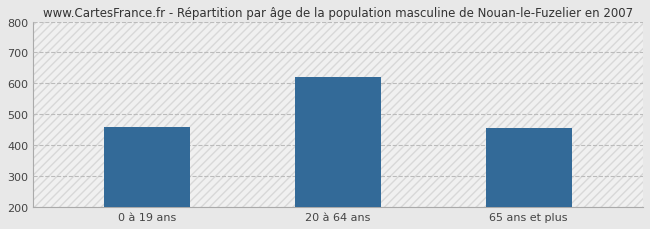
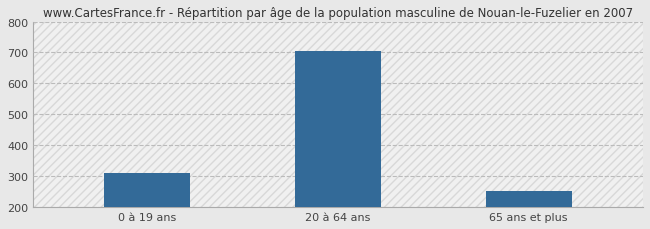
0 à 19 ans: 460 -> 312
20 à 64 ans: 620 -> 706
65 ans et plus: 455 -> 252
